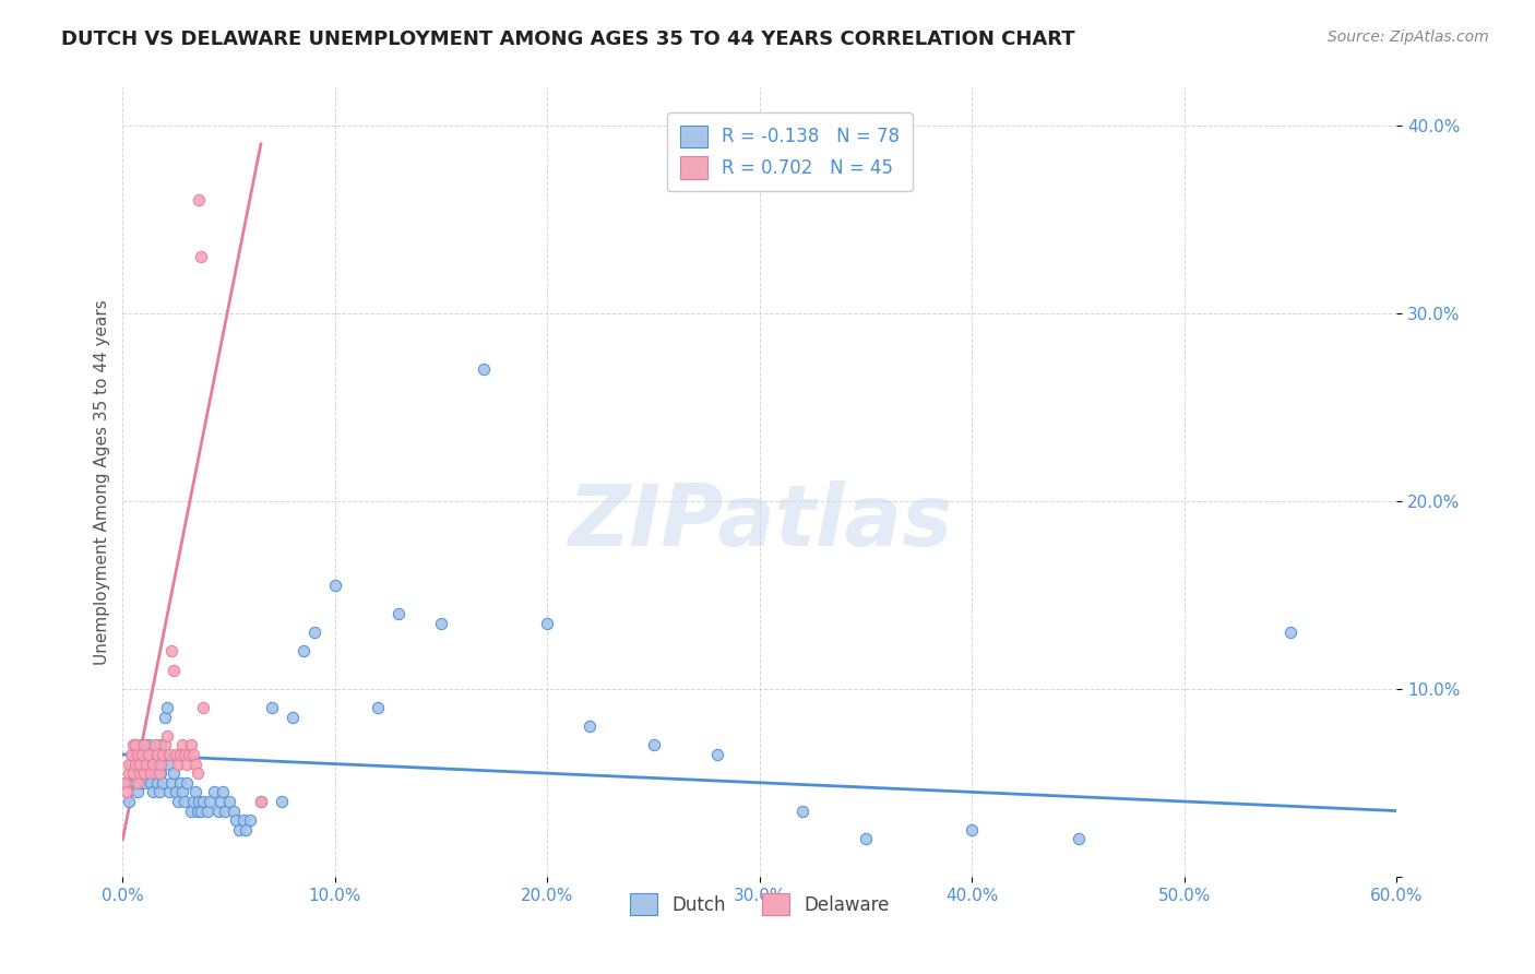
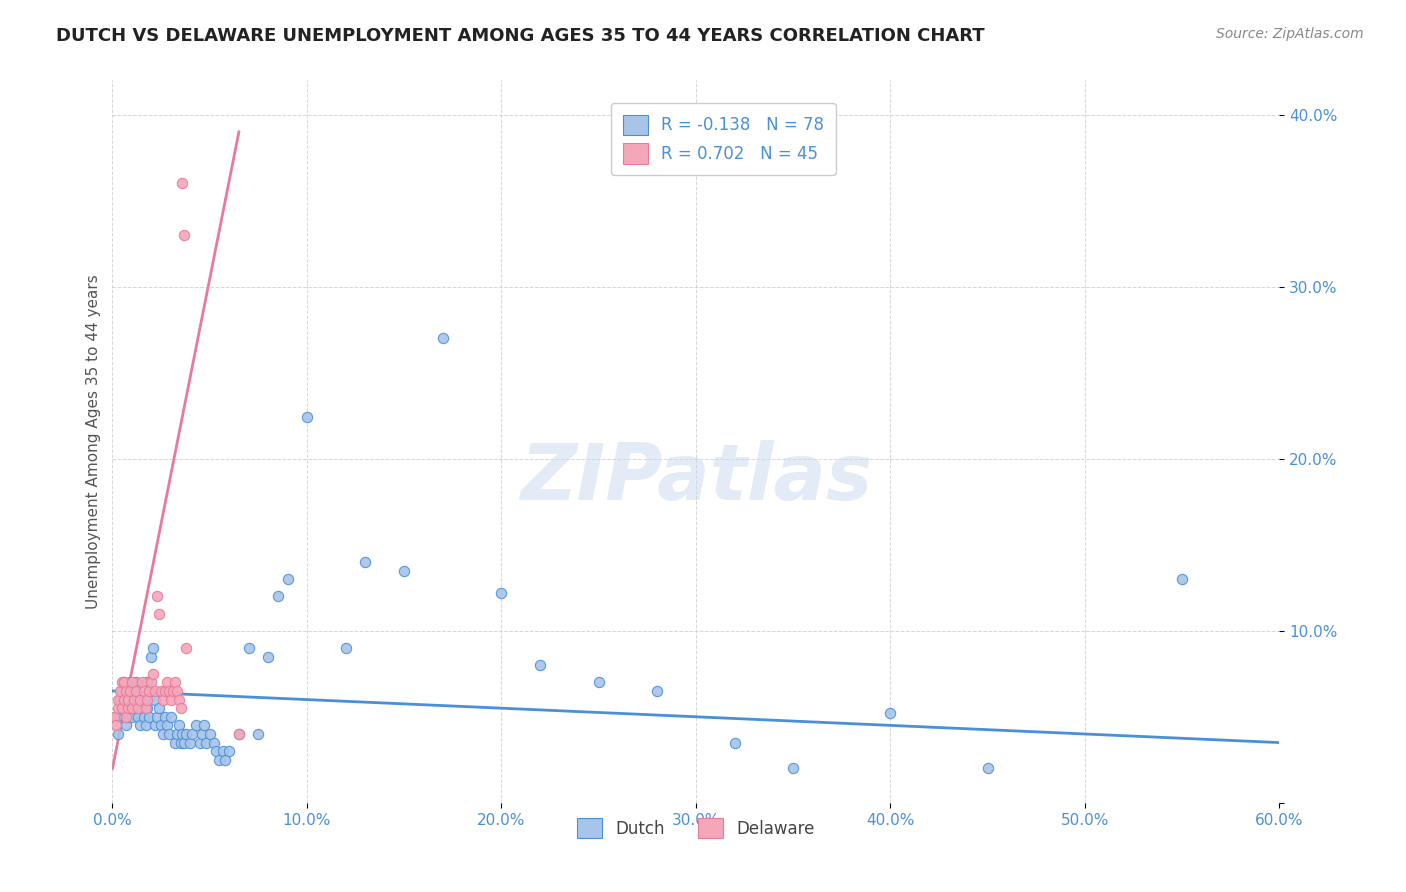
Dutch/10.0%: 15.5% -> 22.4%
Dutch/20.0%: 13.5% -> 12.2%
Dutch/40.0%: 2.5% -> 5.2%
